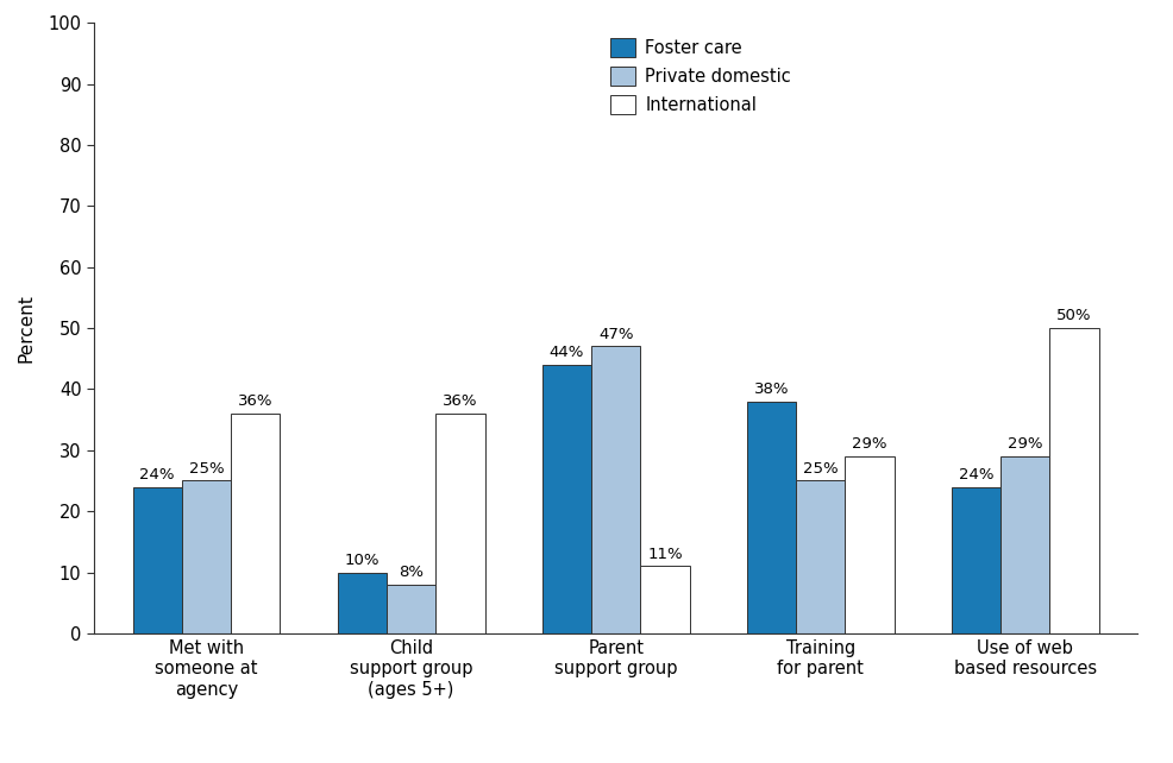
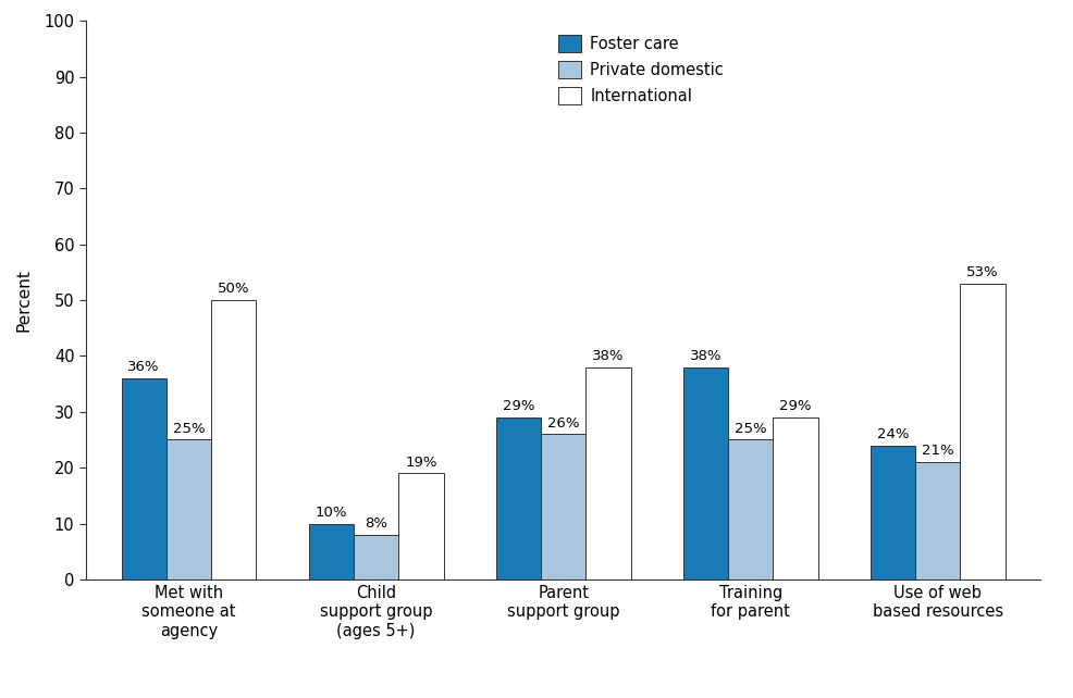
Foster care/Met with someone at agency: 24% -> 36%
International/Met with someone at agency: 36% -> 50%
International/Child support group (ages 5+): 36% -> 19%
Foster care/Parent support group: 44% -> 29%
Private domestic/Parent support group: 47% -> 26%
International/Parent support group: 11% -> 38%
Private domestic/Use of web based resources: 29% -> 21%
International/Use of web based resources: 50% -> 53%
